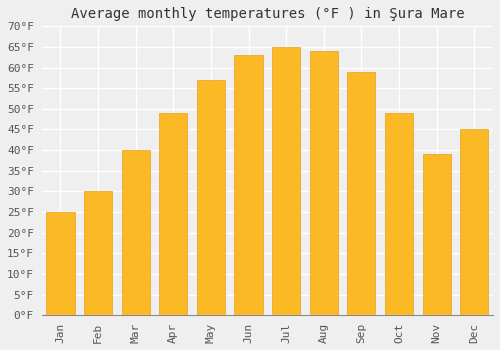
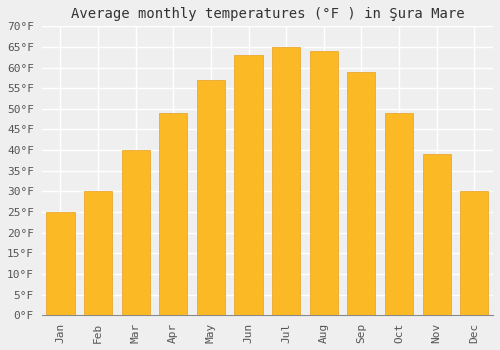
Dec: 45°F -> 30°F
